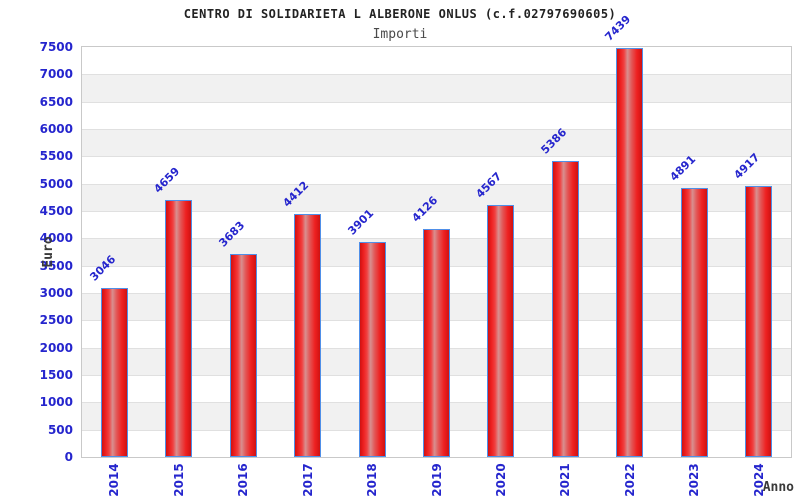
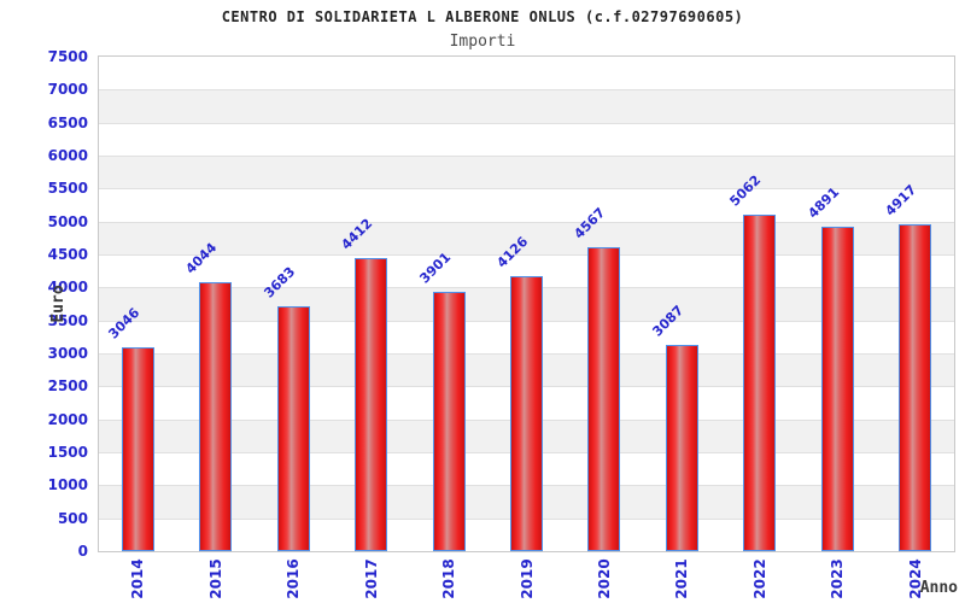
2015: 4659 -> 4044
2021: 5386 -> 3087
2022: 7439 -> 5062
